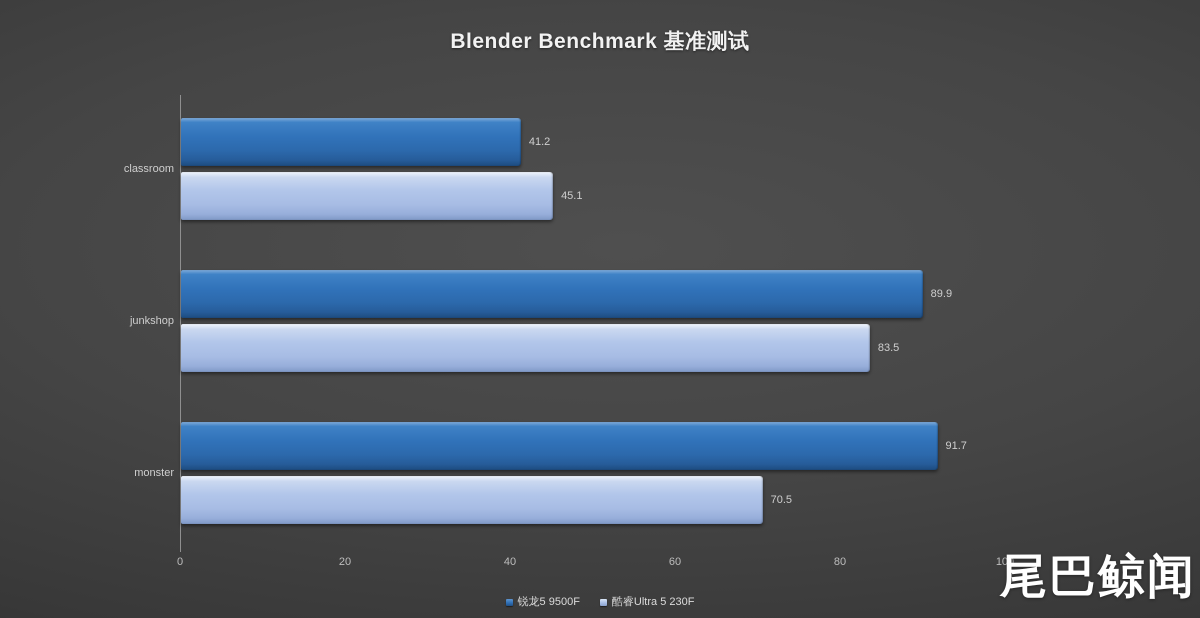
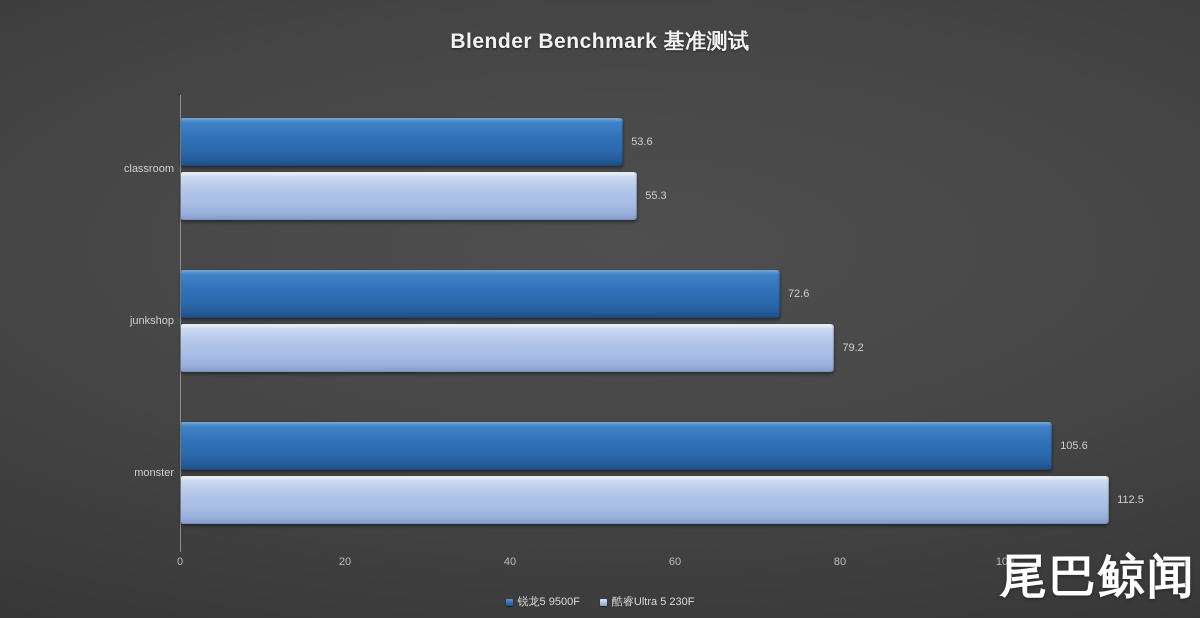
锐龙5 9500F/classroom: 41.2 -> 53.6
酷睿Ultra 5 230F/classroom: 45.1 -> 55.3
锐龙5 9500F/junkshop: 89.9 -> 72.6
酷睿Ultra 5 230F/junkshop: 83.5 -> 79.2
锐龙5 9500F/monster: 91.7 -> 105.6
酷睿Ultra 5 230F/monster: 70.5 -> 112.5
